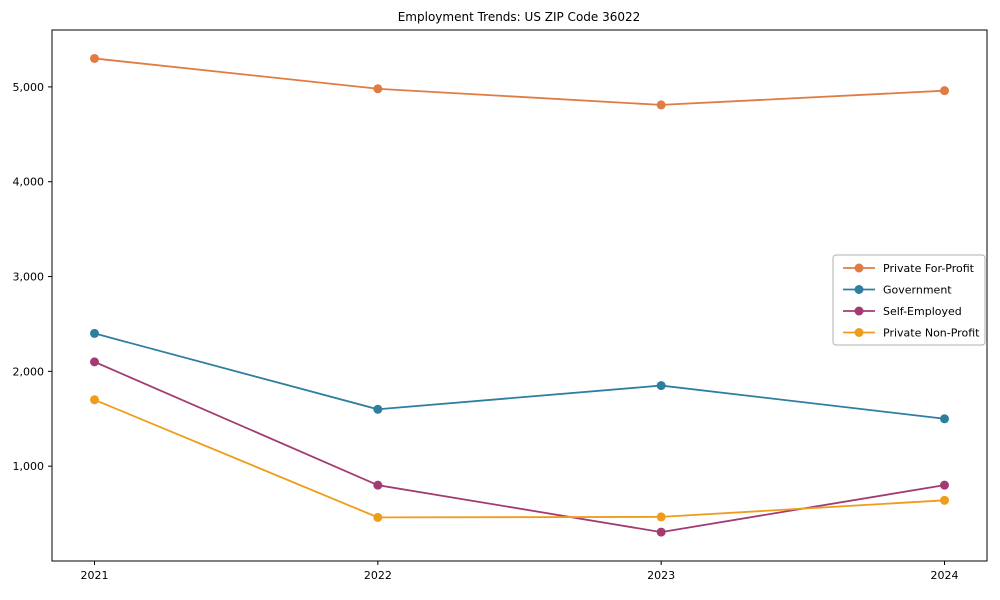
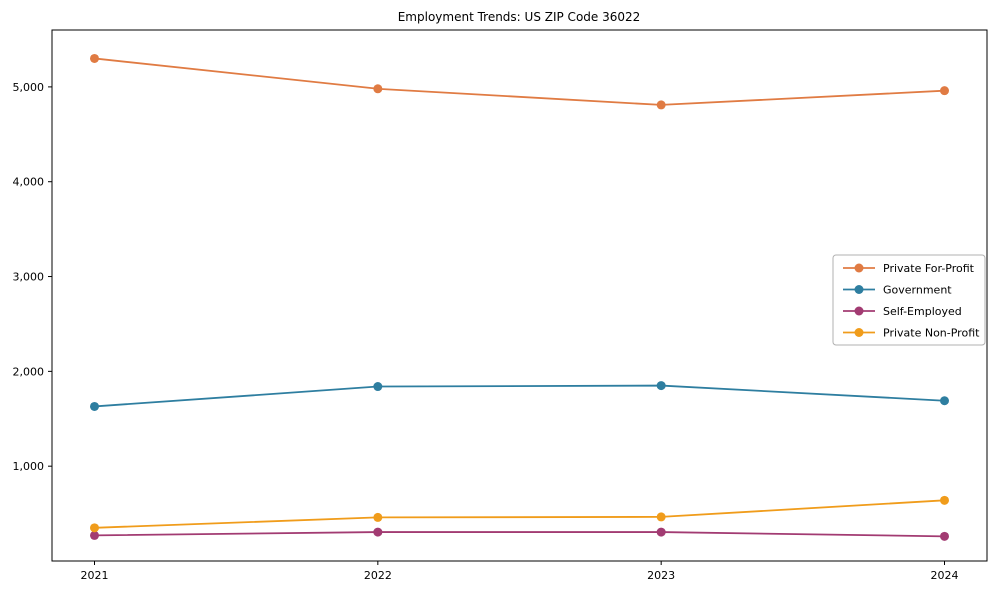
Government/2021: 2400 -> 1600
Self-Employed/2021: 2100 -> 300
Private Non-Profit/2021: 1700 -> 400
Government/2022: 1600 -> 1800
Self-Employed/2022: 800 -> 300
Government/2024: 1500 -> 1700
Self-Employed/2024: 800 -> 300
